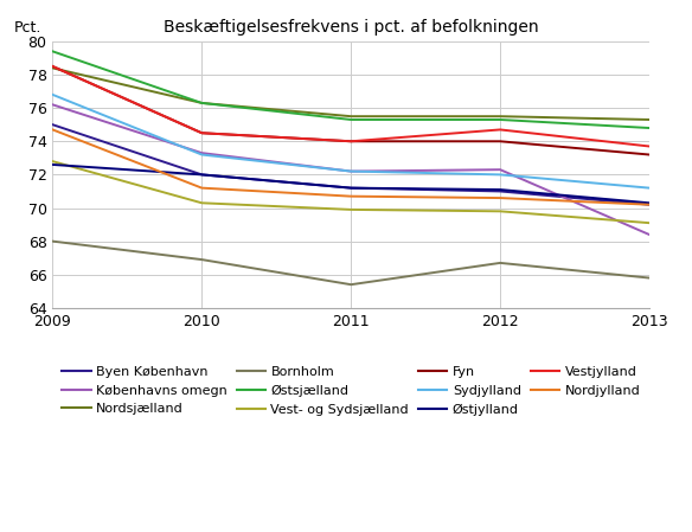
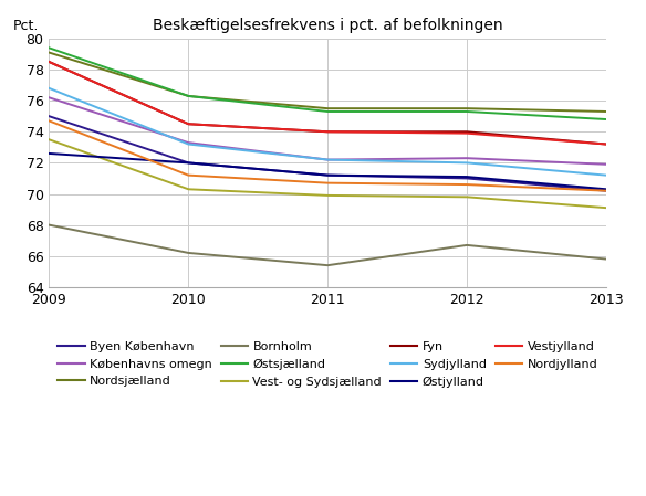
Nordsjælland/2009: 78.4 -> 79.1
Vest- og Sydsjælland/2009: 72.8 -> 73.5
Bornholm/2010: 66.9 -> 66.2
Vestjylland/2012: 74.7 -> 73.9
Københavns omegn/2013: 68.4 -> 71.9
Vestjylland/2013: 73.7 -> 73.2
